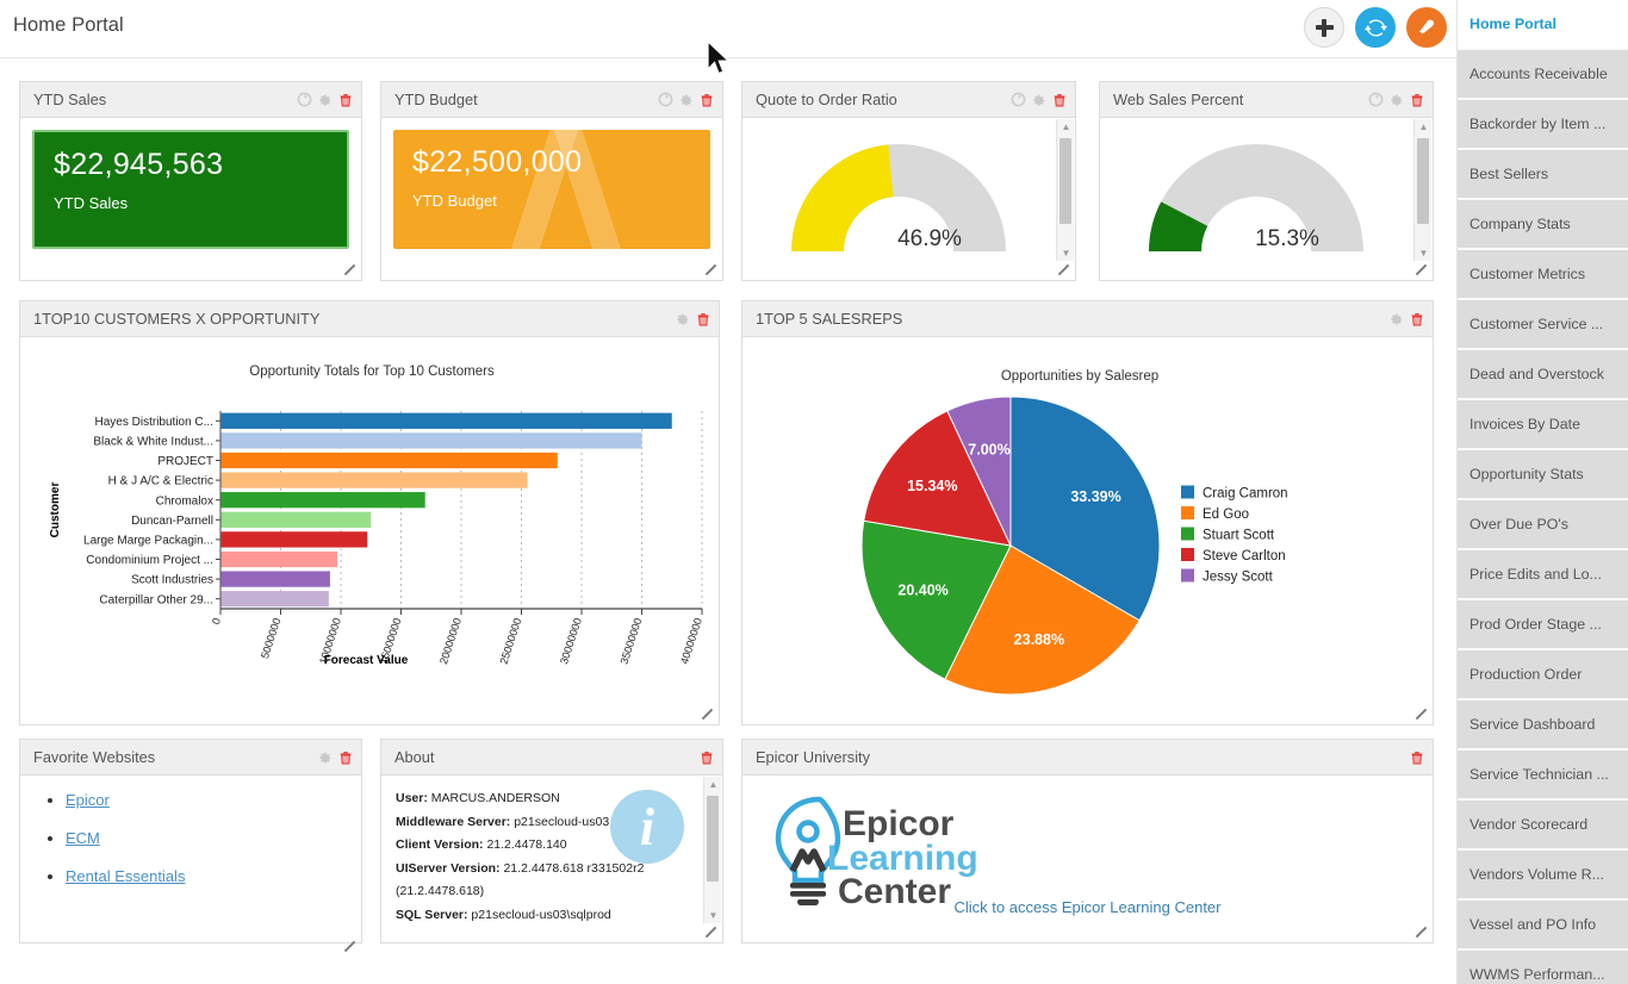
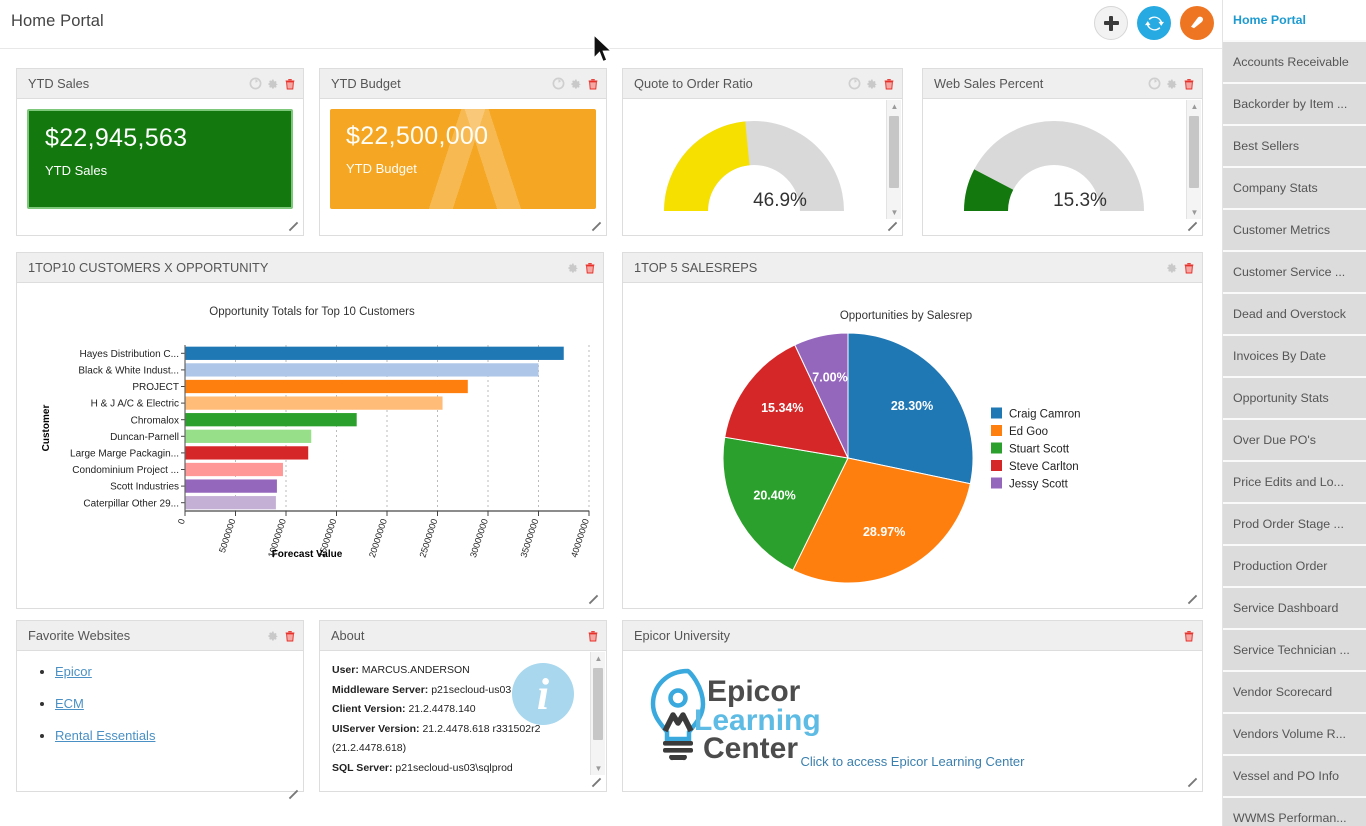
Opportunities by Salesrep/Craig Camron: 33.39% -> 28.30%
Opportunities by Salesrep/Ed Goo: 23.88% -> 28.97%
